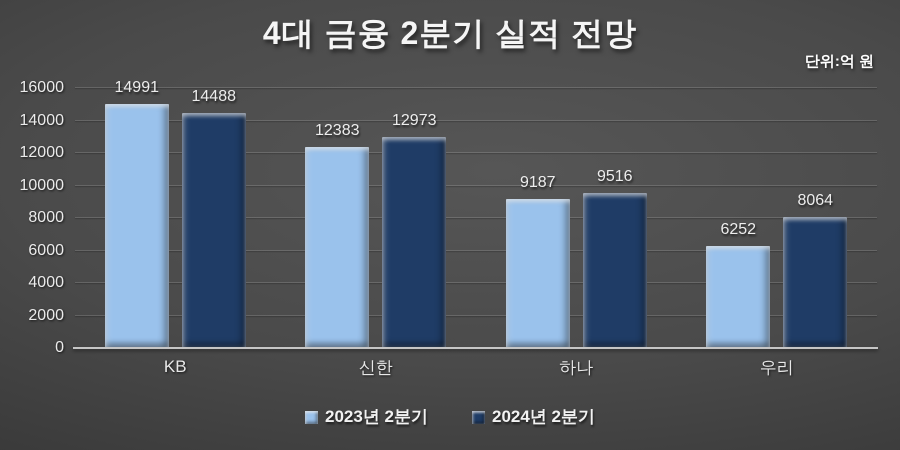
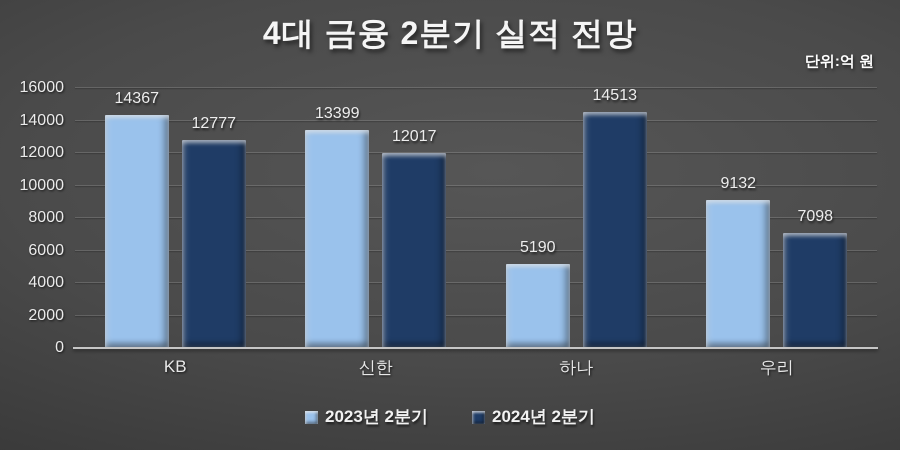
2023년 2분기/KB: 14991 -> 14367
2024년 2분기/KB: 14488 -> 12777
2023년 2분기/신한: 12383 -> 13399
2024년 2분기/신한: 12973 -> 12017
2023년 2분기/하나: 9187 -> 5190
2024년 2분기/하나: 9516 -> 14513
2023년 2분기/우리: 6252 -> 9132
2024년 2분기/우리: 8064 -> 7098
